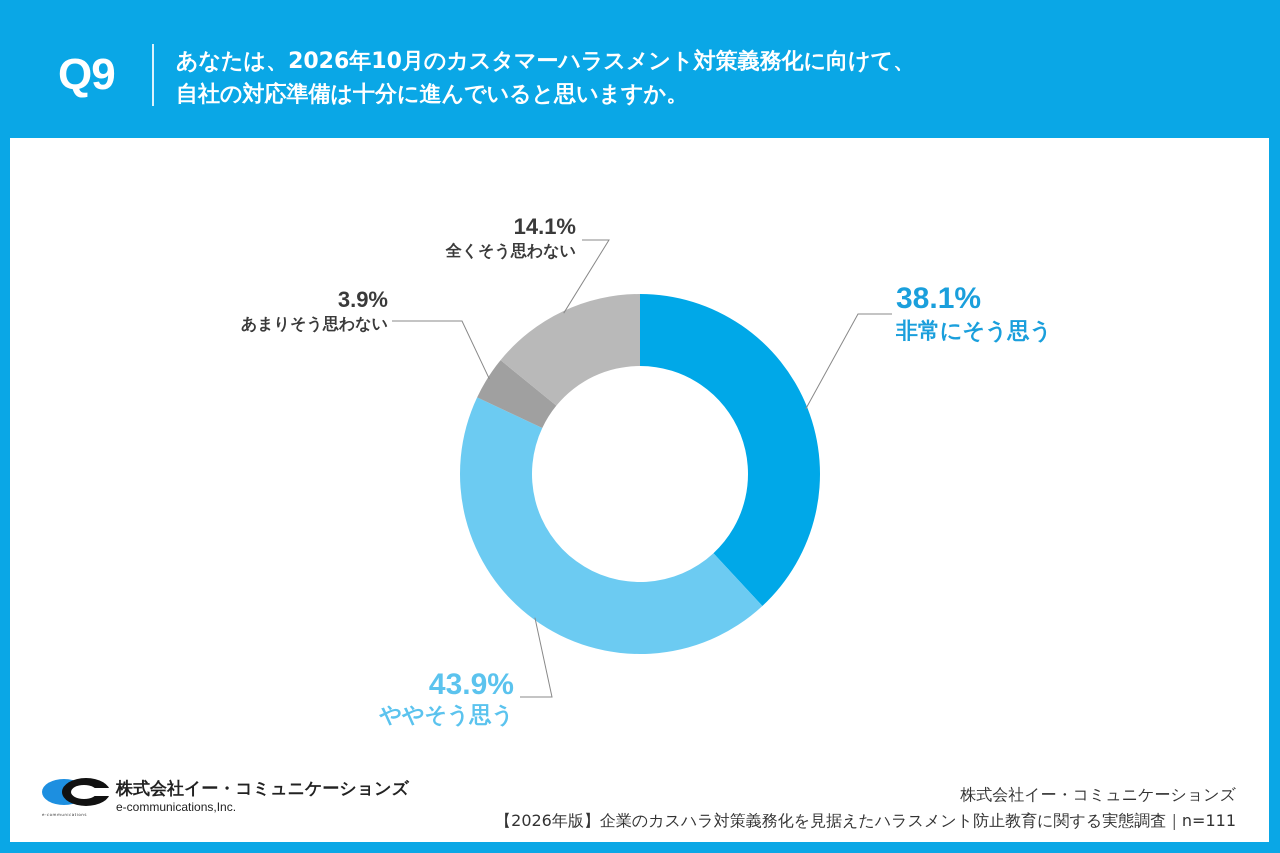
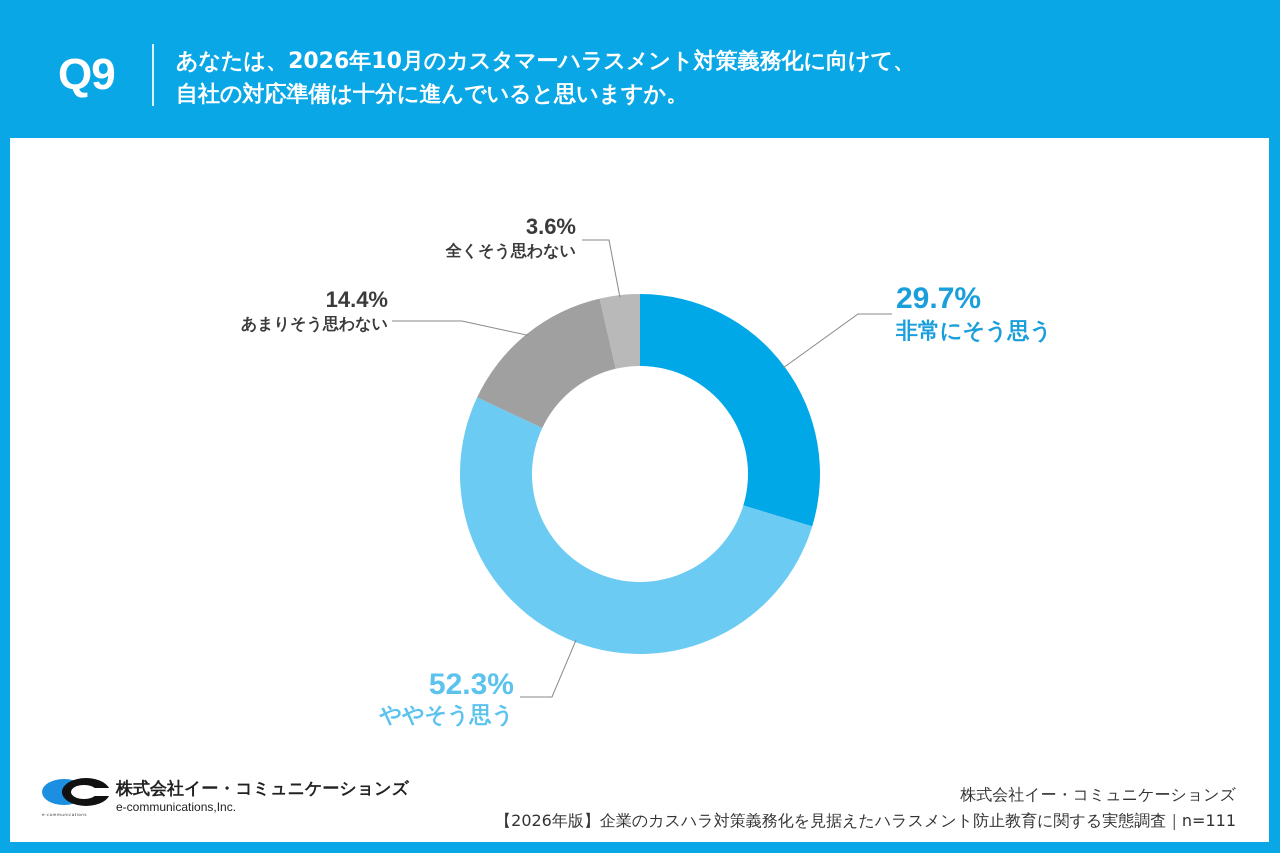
非常にそう思う: 38.1% -> 29.7%
ややそう思う: 43.9% -> 52.3%
あまりそう思わない: 3.9% -> 14.4%
全くそう思わない: 14.1% -> 3.6%
